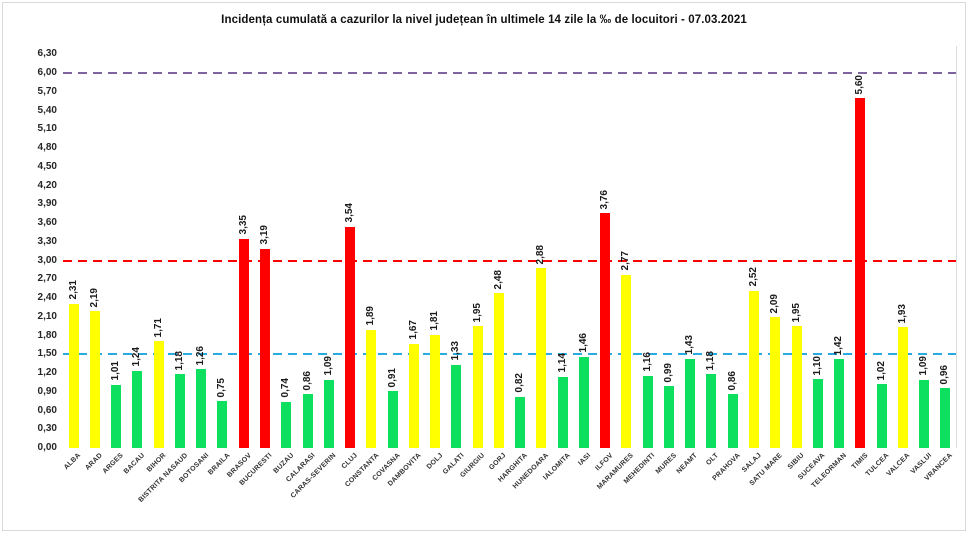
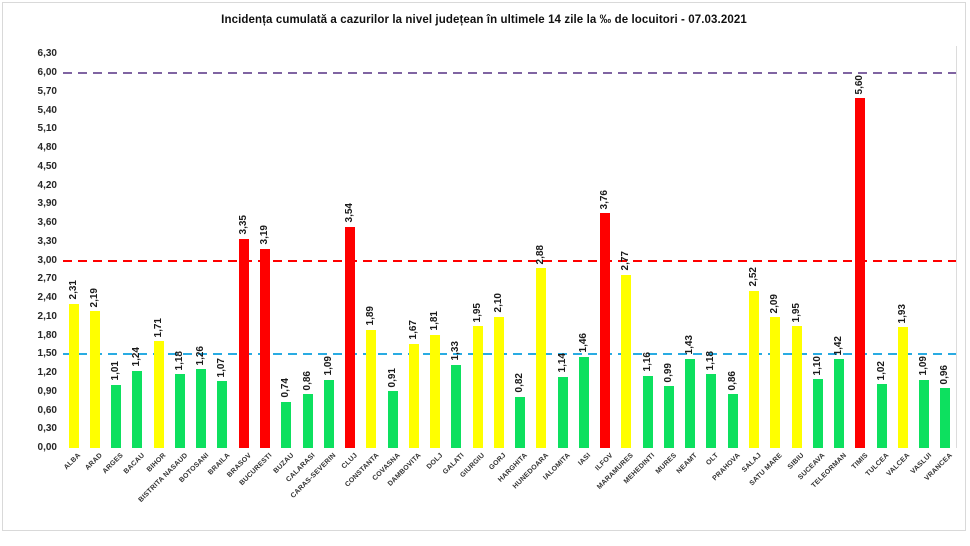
BRAILA: 0,75 -> 1,07
GORJ: 2,48 -> 2,10
